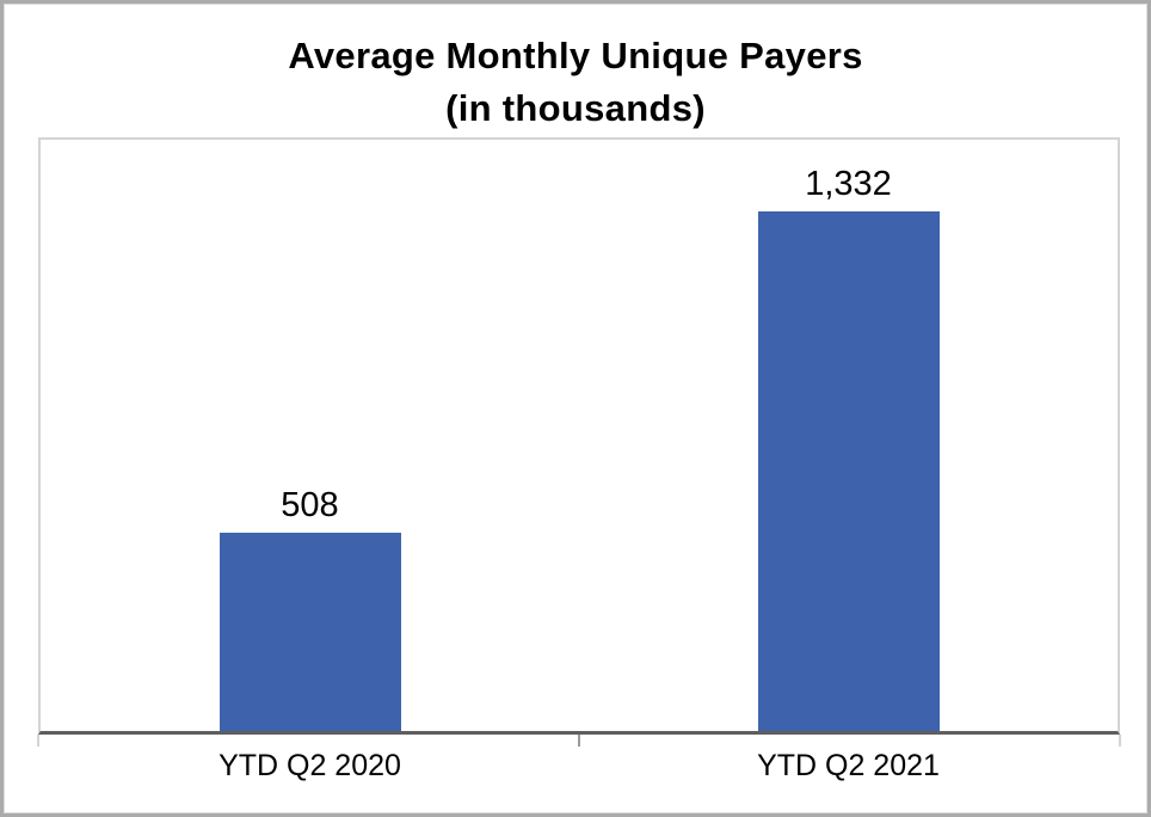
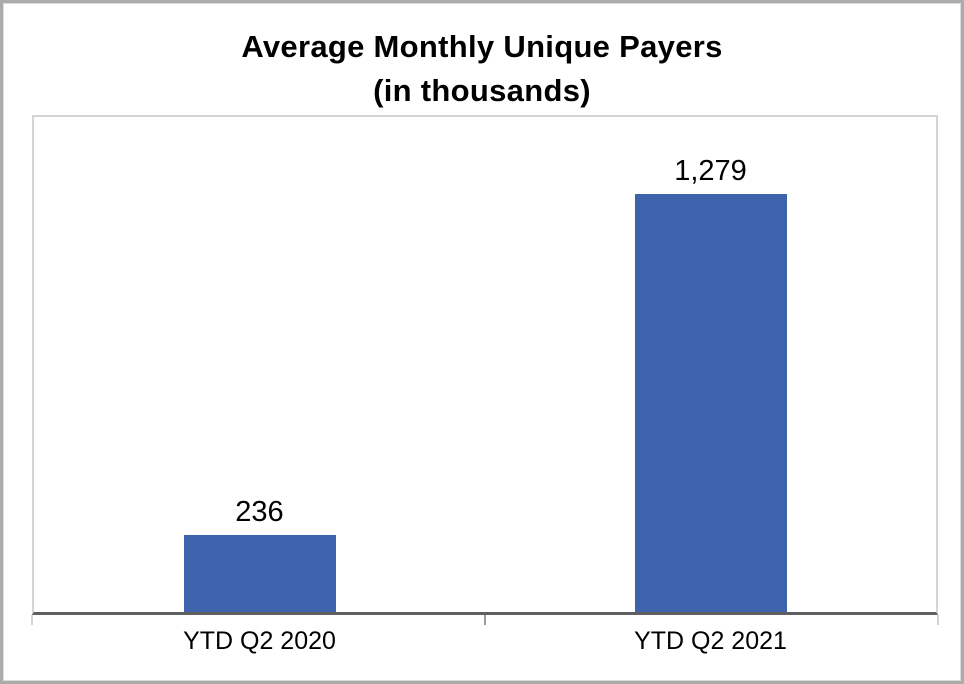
YTD Q2 2020: 508 -> 236
YTD Q2 2021: 1,332 -> 1,279
